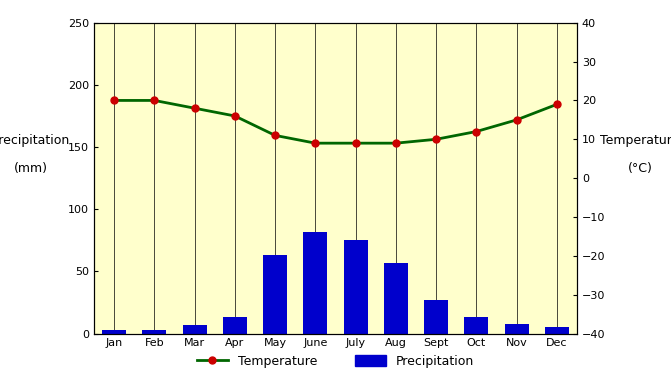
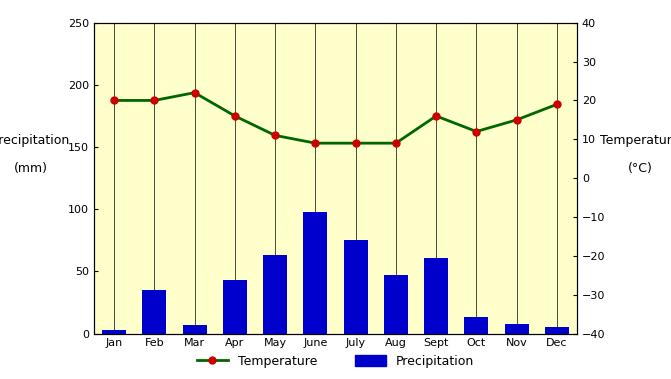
Precipitation/Feb: 3 -> 35
Temperature/Mar: 18 -> 22
Precipitation/Apr: 13 -> 43
Precipitation/June: 82 -> 98
Precipitation/Aug: 57 -> 47
Precipitation/Sept: 27 -> 61
Temperature/Sept: 10 -> 16
